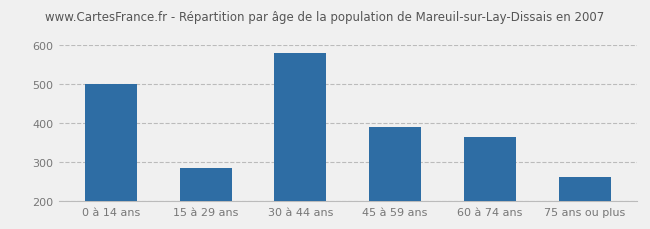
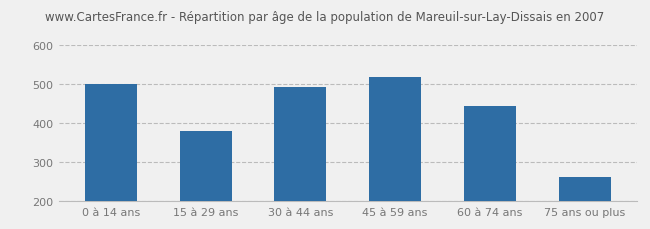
15 à 29 ans: 285 -> 380
30 à 44 ans: 580 -> 492
45 à 59 ans: 390 -> 518
60 à 74 ans: 365 -> 443
